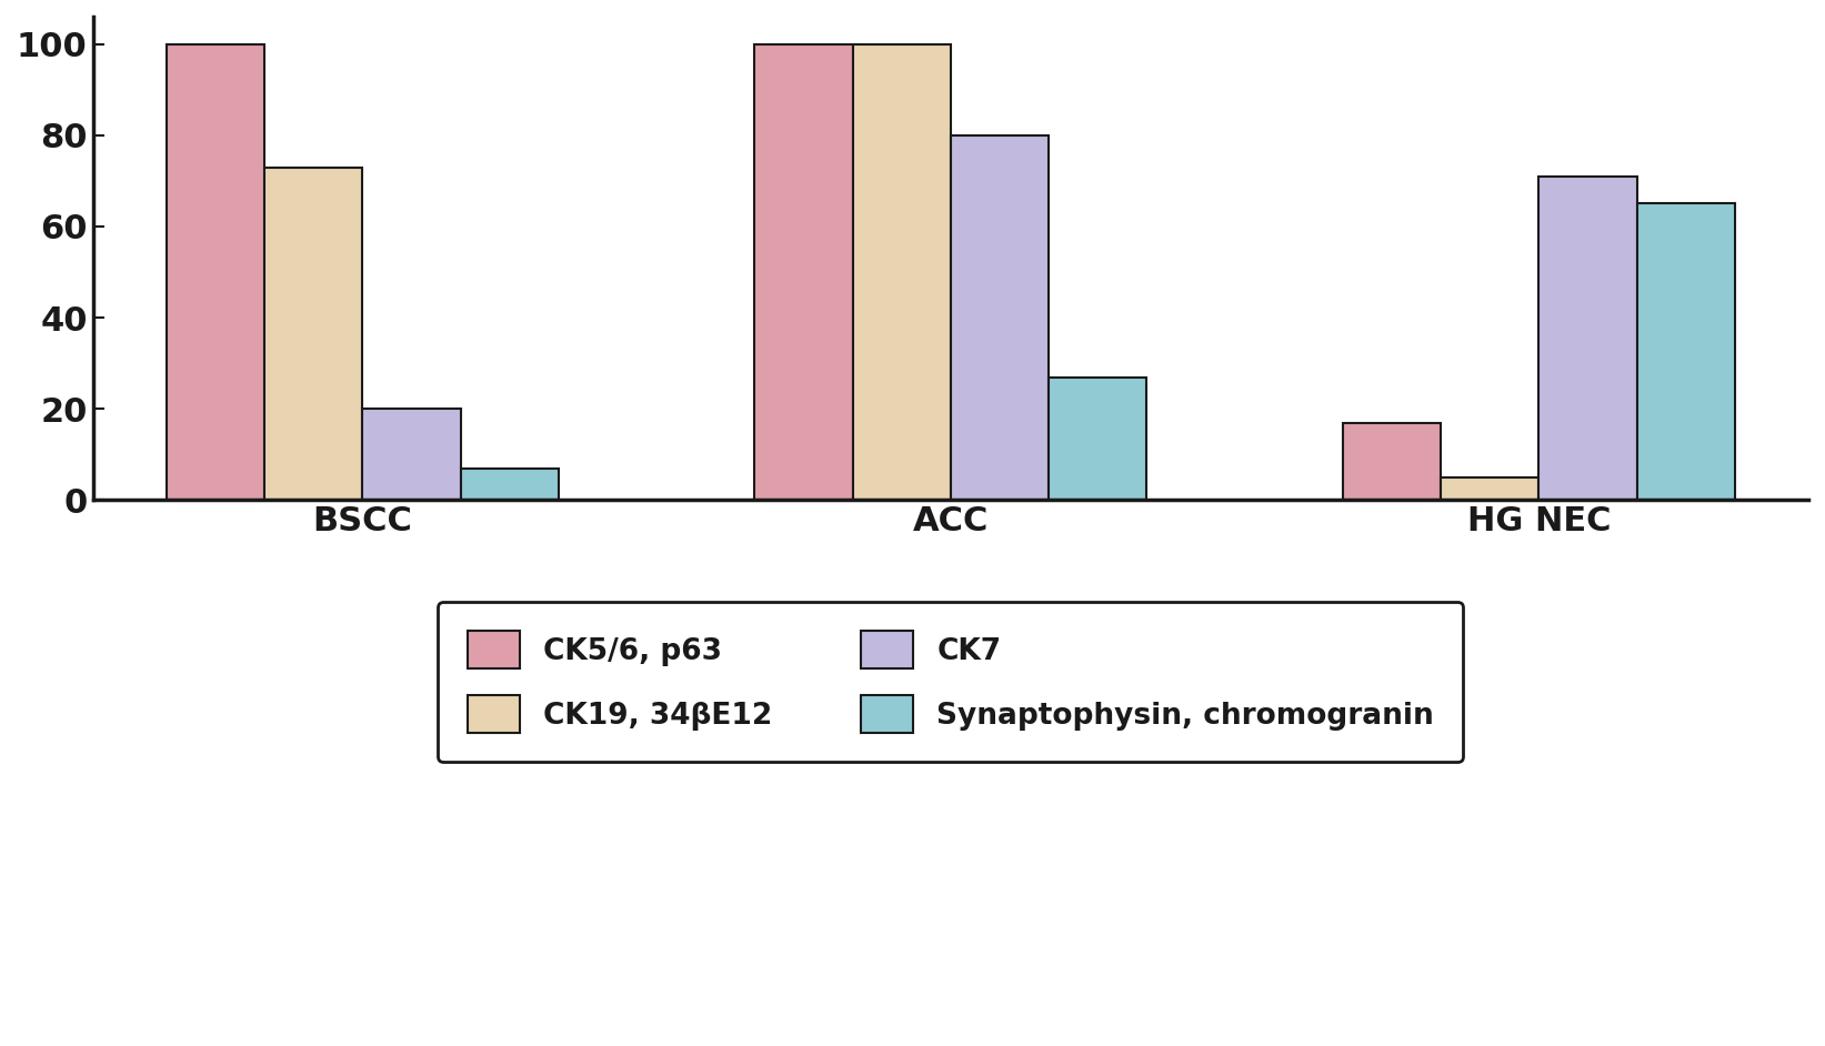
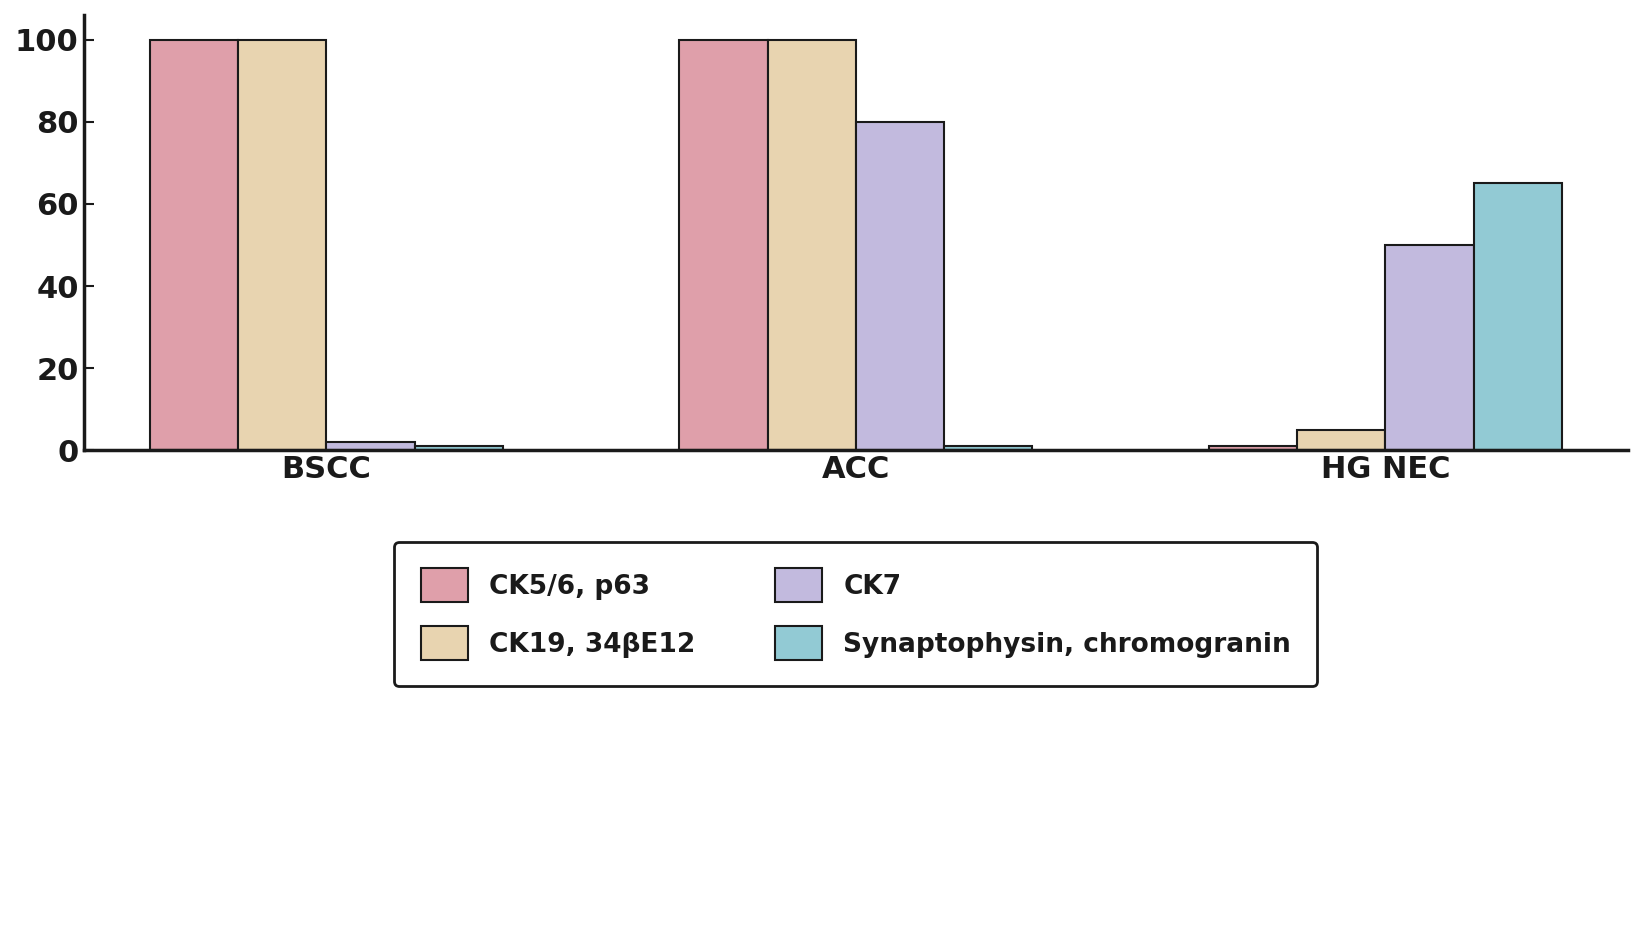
CK19, 34βE12/BSCC: 73 -> 100
CK7/BSCC: 20 -> 2
Synaptophysin, chromogranin/BSCC: 7 -> 1
Synaptophysin, chromogranin/ACC: 27 -> 1
CK5/6, p63/HG NEC: 17 -> 1
CK7/HG NEC: 71 -> 50
